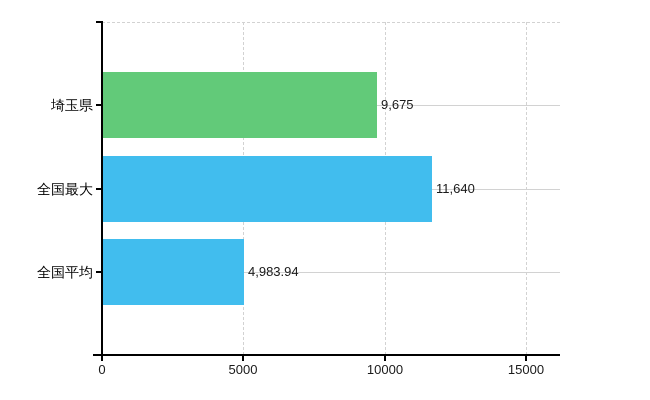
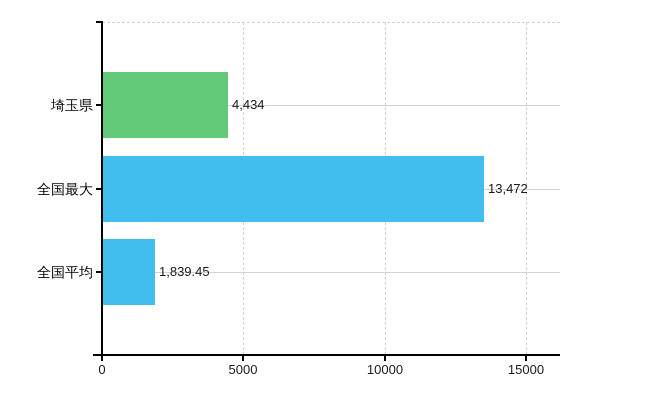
埼玉県: 9,675 -> 4,434
全国最大: 11,640 -> 13,472
全国平均: 4,983.94 -> 1,839.45
